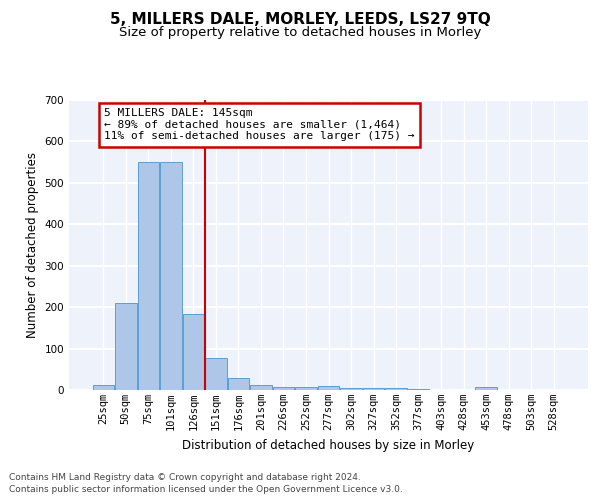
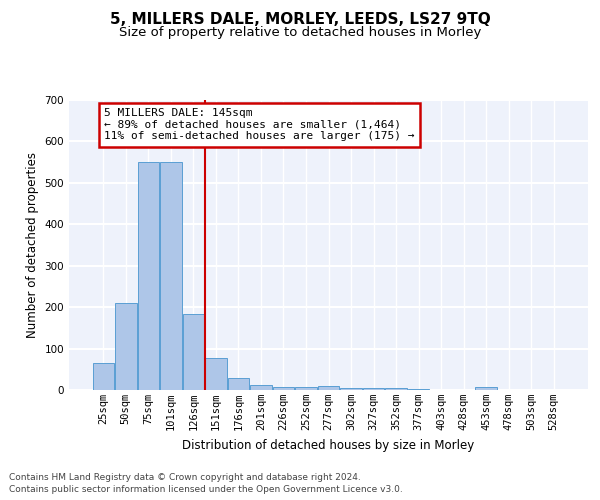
25sqm: 12 -> 65
